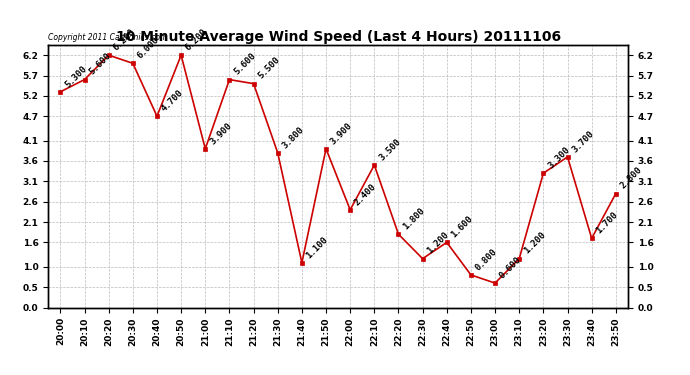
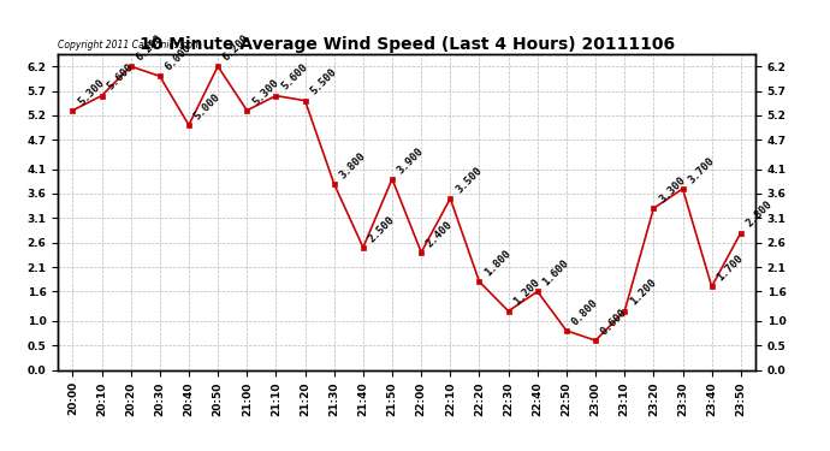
20:40: 4.700 -> 5.000
21:00: 3.900 -> 5.300
21:40: 1.100 -> 2.500
